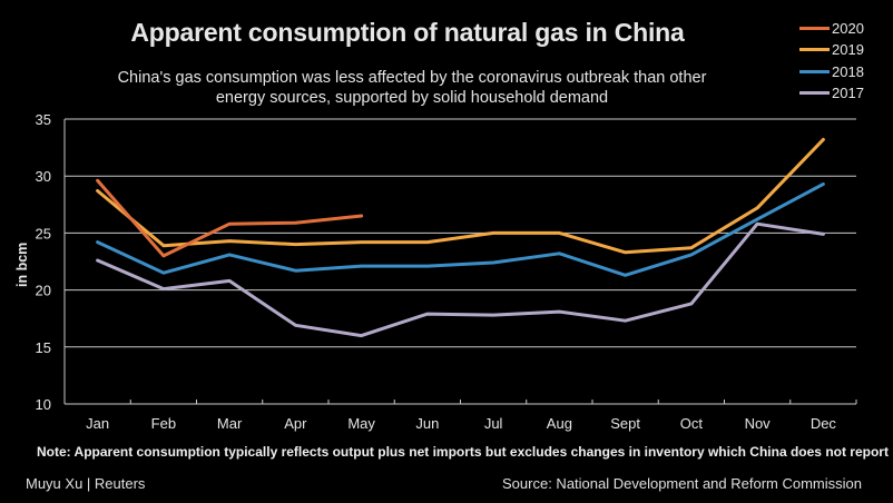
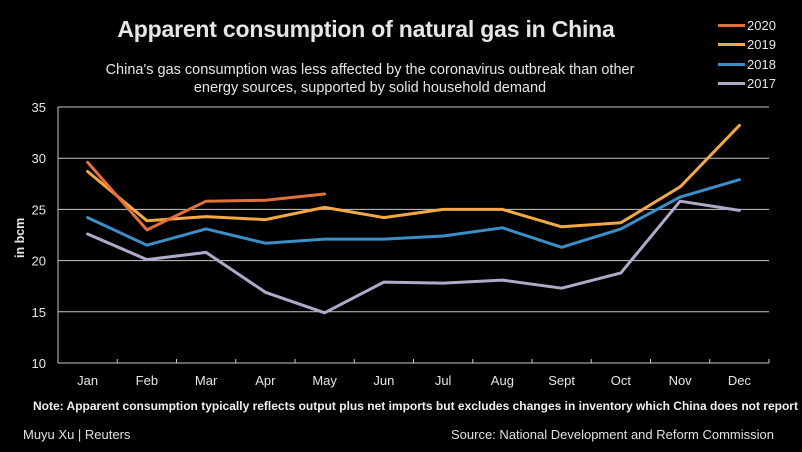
2019/May: 24.2 -> 25.2
2017/May: 16.0 -> 14.9
2018/Dec: 29.3 -> 27.9
